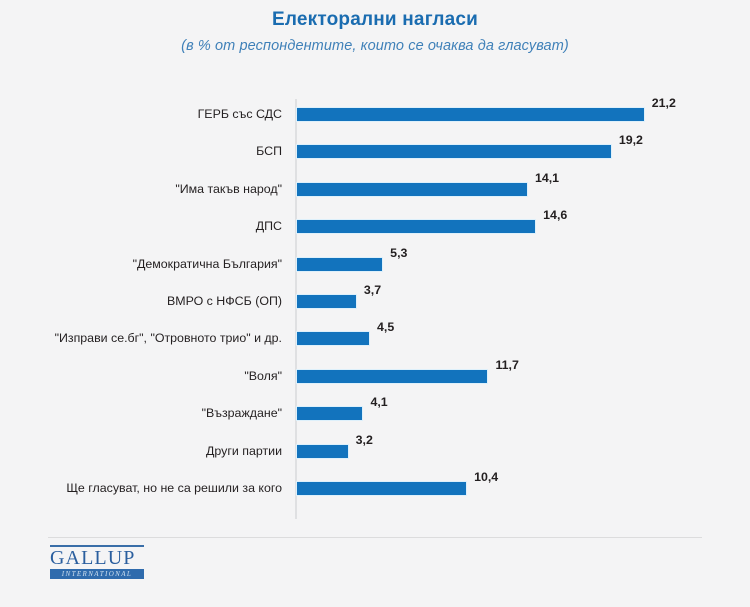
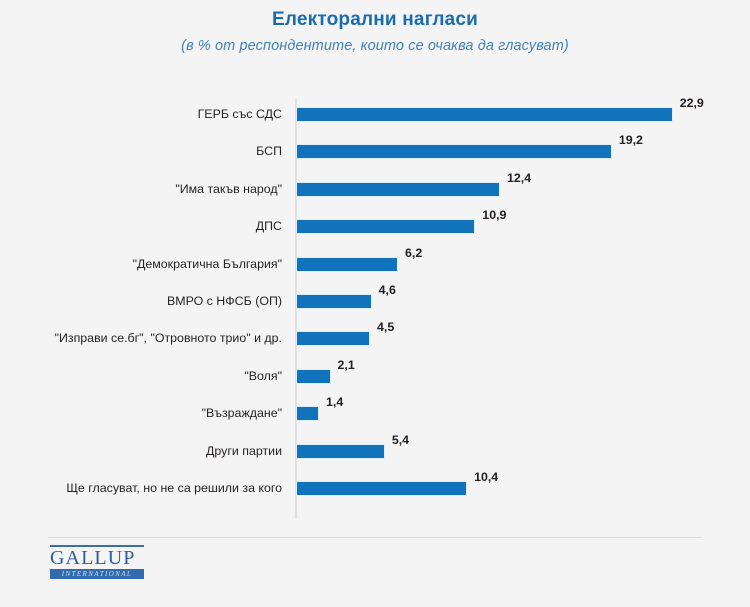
ГЕРБ със СДС: 21,2 -> 22,9
"Има такъв народ": 14,1 -> 12,4
ДПС: 14,6 -> 10,9
"Демократична България": 5,3 -> 6,2
ВМРО с НФСБ (ОП): 3,7 -> 4,6
"Воля": 11,7 -> 2,1
"Възраждане": 4,1 -> 1,4
Други партии: 3,2 -> 5,4
